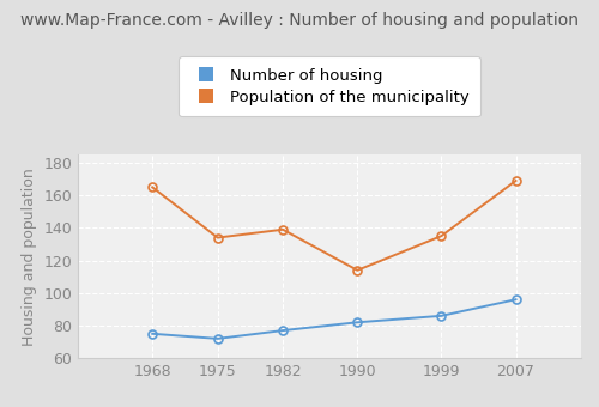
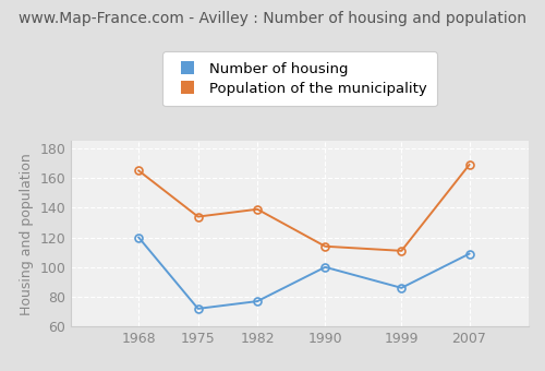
Number of housing/1968: 75 -> 120
Number of housing/1990: 82 -> 100
Population of the municipality/1999: 135 -> 111
Number of housing/2007: 96 -> 109
